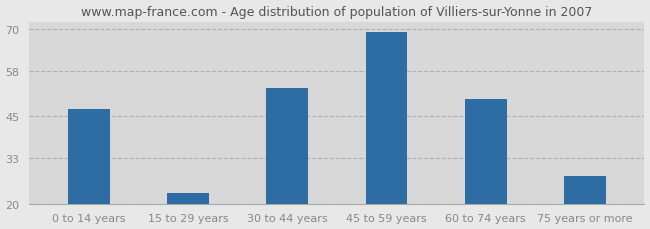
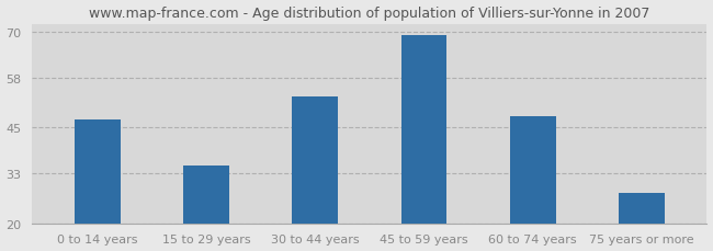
15 to 29 years: 23 -> 35
60 to 74 years: 50 -> 48
